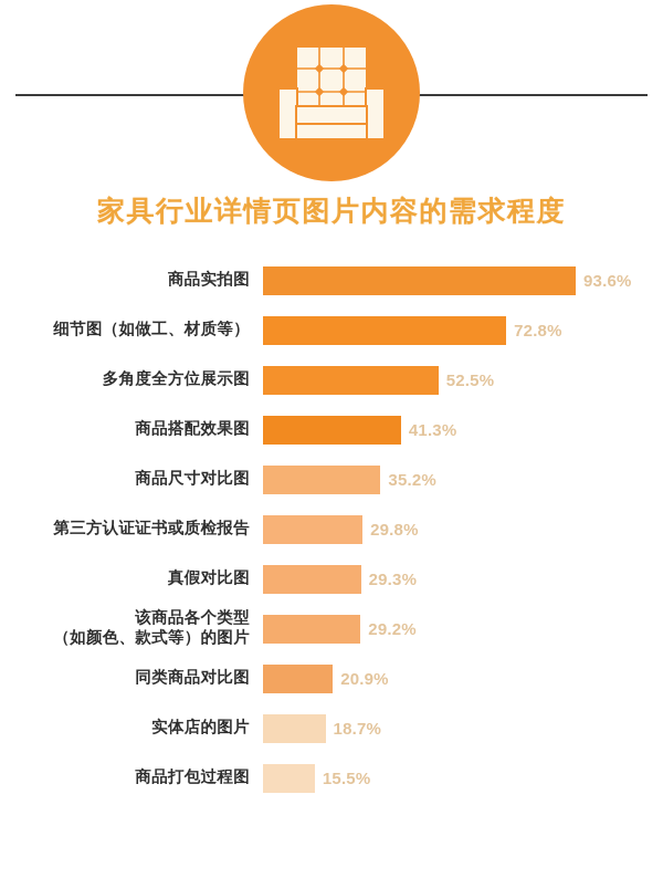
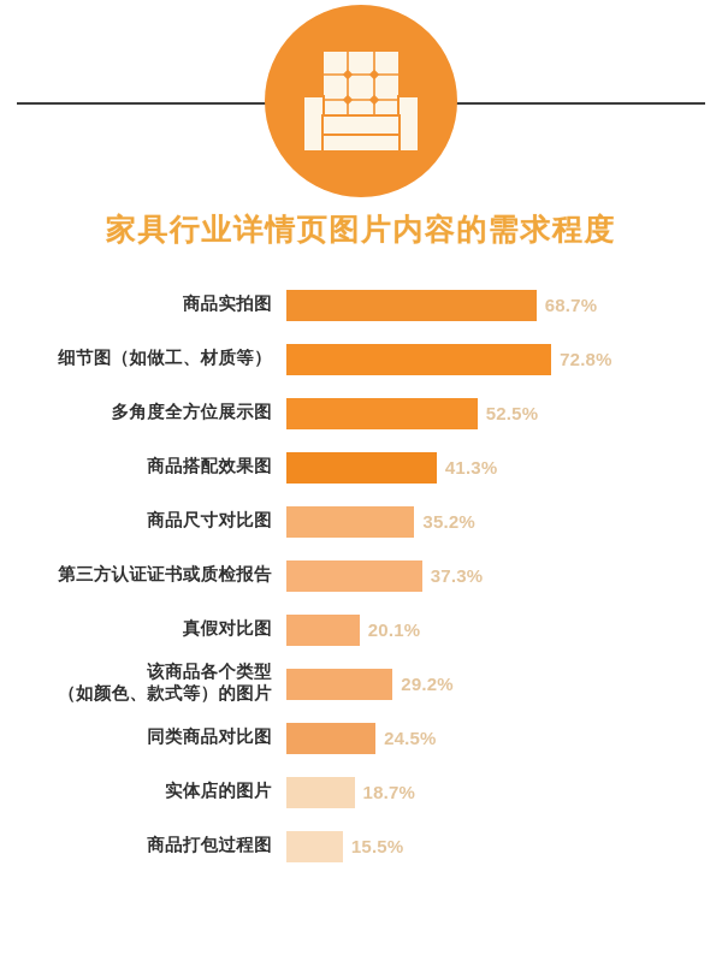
商品实拍图: 93.6% -> 68.7%
第三方认证证书或质检报告: 29.8% -> 37.3%
真假对比图: 29.3% -> 20.1%
同类商品对比图: 20.9% -> 24.5%
